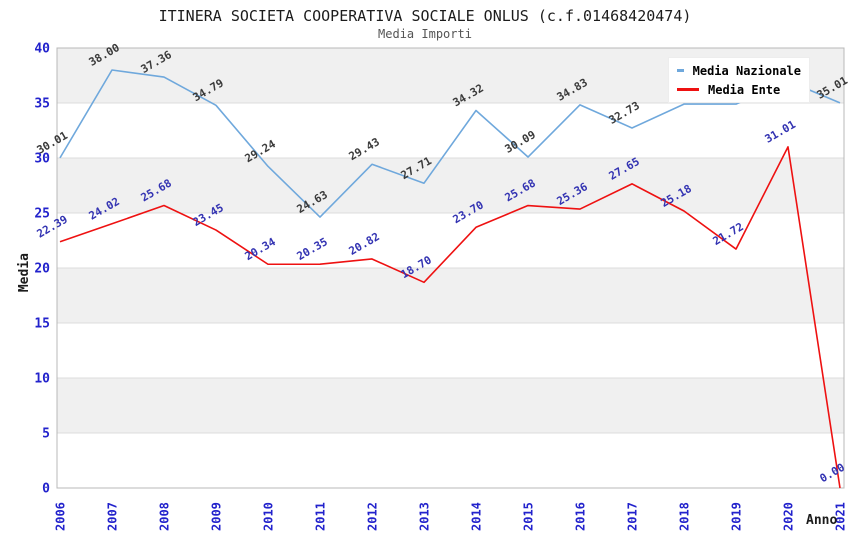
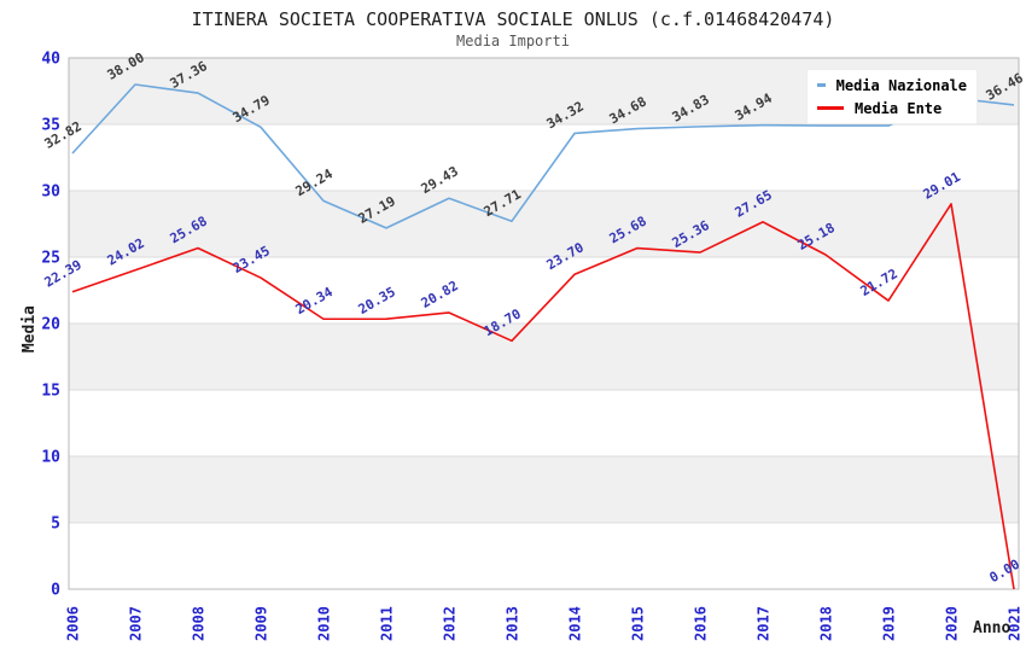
Media Nazionale/2006: 30.01 -> 32.82
Media Nazionale/2011: 24.63 -> 27.19
Media Nazionale/2015: 30.09 -> 34.68
Media Nazionale/2017: 32.73 -> 34.94
Media Ente/2020: 31.01 -> 29.01
Media Nazionale/2021: 35.01 -> 36.46
